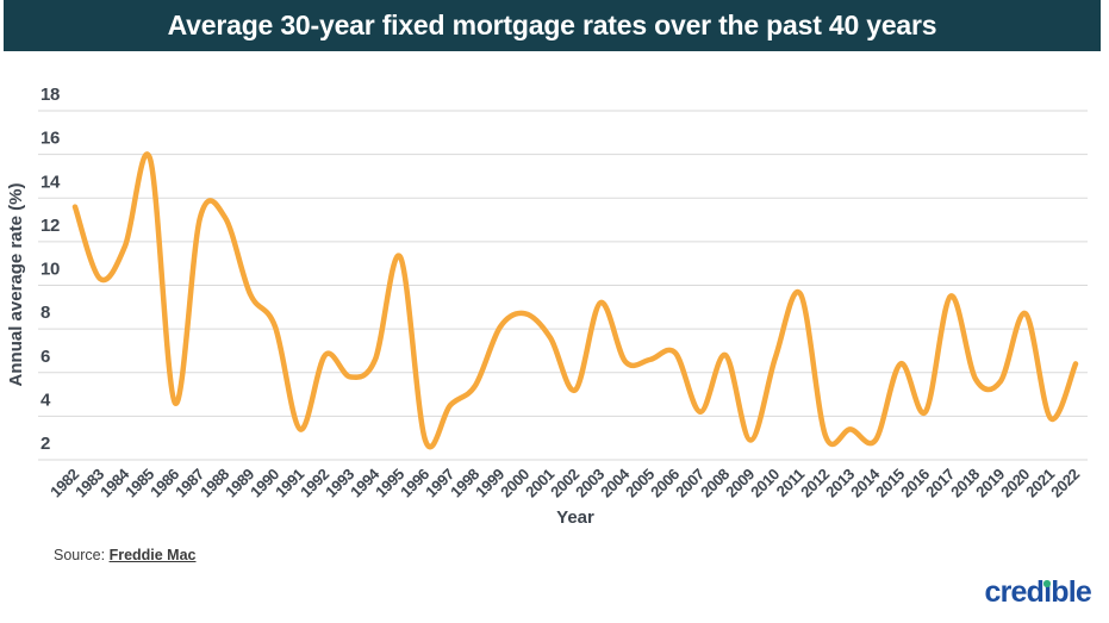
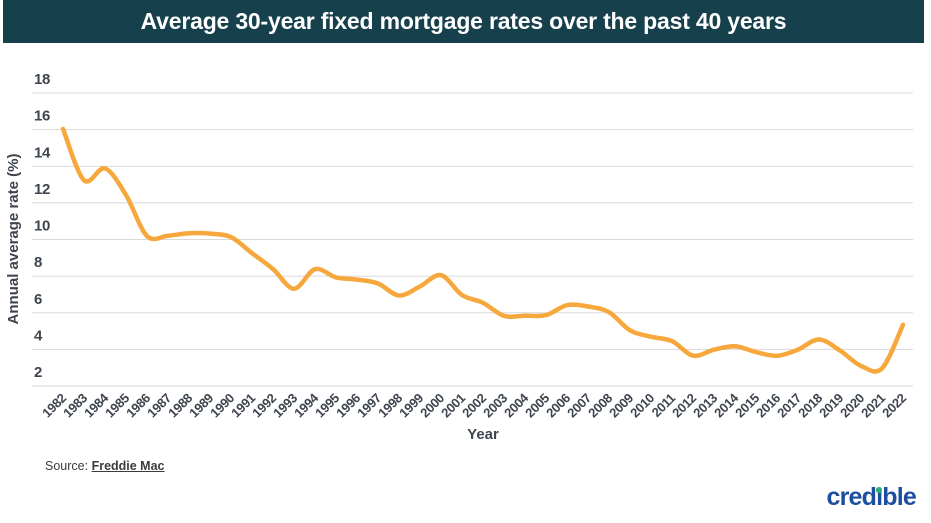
1982: 13.6 -> 16.0
1983: 10.3 -> 13.2
1984: 11.8 -> 13.9
1985: 15.8 -> 12.4
1986: 4.6 -> 10.2
1987: 13.1 -> 10.2
1988: 13.1 -> 10.3
1989: 9.6 -> 10.3
1990: 8.1 -> 10.1
1991: 3.4 -> 9.2
1992: 6.8 -> 8.4
1993: 5.8 -> 7.3
1994: 6.6 -> 8.4
1995: 11.3 -> 7.9
1996: 2.9 -> 7.8
1997: 4.5 -> 7.6
1998: 5.4 -> 6.9
1999: 8.1 -> 7.4
2000: 8.7 -> 8.1
2001: 7.6 -> 7.0
2002: 5.2 -> 6.5
2003: 9.2 -> 5.8
2004: 6.5 -> 5.8
2005: 6.6 -> 5.9
2006: 6.9 -> 6.4
2007: 4.2 -> 6.3
2008: 6.8 -> 6.0
2009: 2.9 -> 5.0
2010: 6.7 -> 4.7
2011: 9.6 -> 4.5
2012: 3.1 -> 3.7
2013: 3.4 -> 4.0
2014: 2.9 -> 4.2
2015: 6.4 -> 3.9
2016: 4.2 -> 3.6
2017: 9.5 -> 4.0
2018: 5.7 -> 4.5
2019: 5.6 -> 3.9
2020: 8.7 -> 3.1
2021: 3.9 -> 3.0
2022: 6.4 -> 5.3
